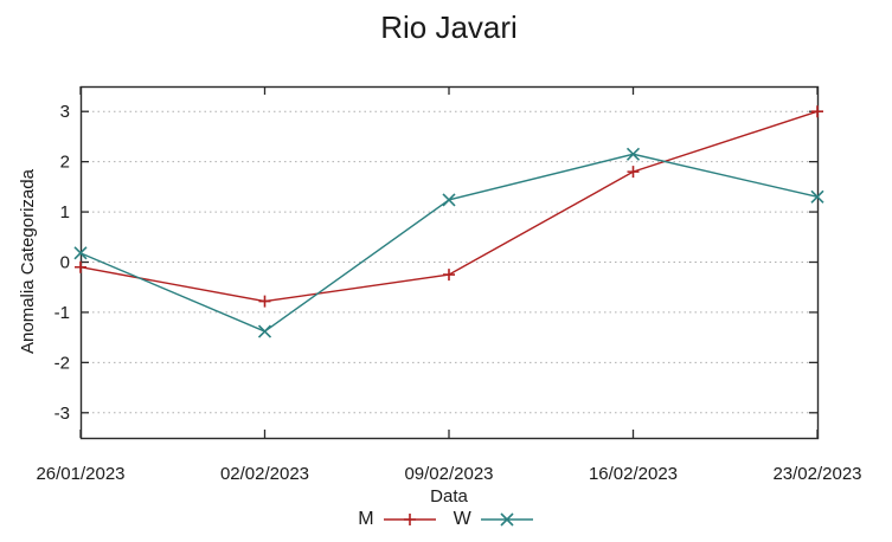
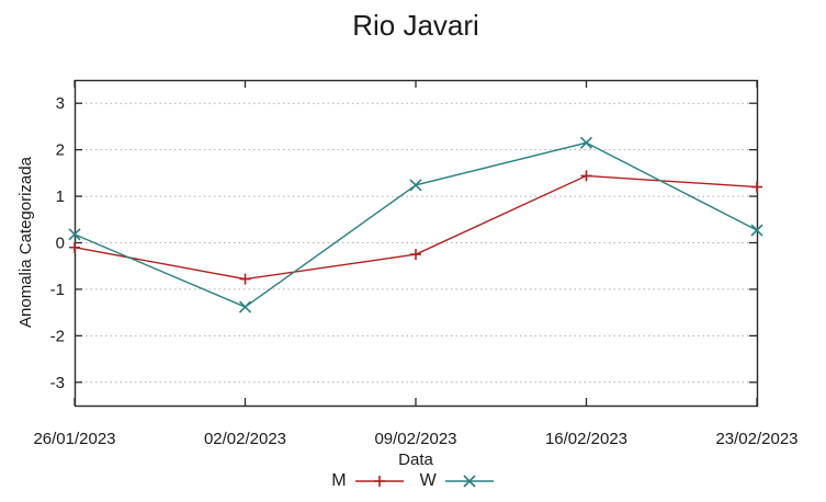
M/16/02/2023: 1.8 -> 1.4
M/23/02/2023: 3.0 -> 1.2
W/23/02/2023: 1.3 -> 0.3
